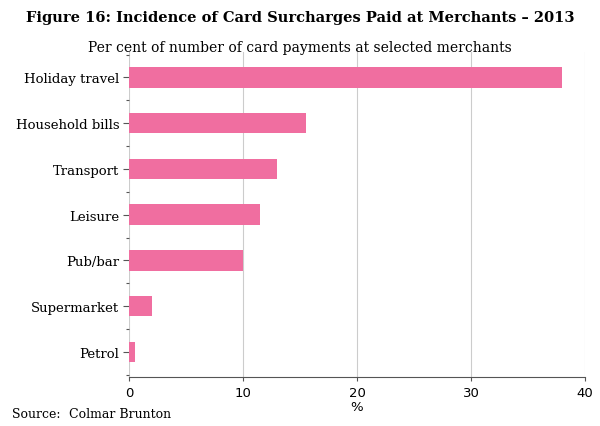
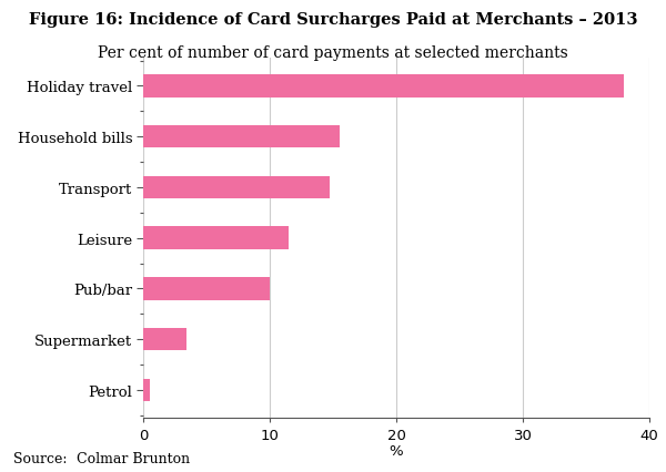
Transport: 13.0 -> 14.7
Supermarket: 2.0 -> 3.4
